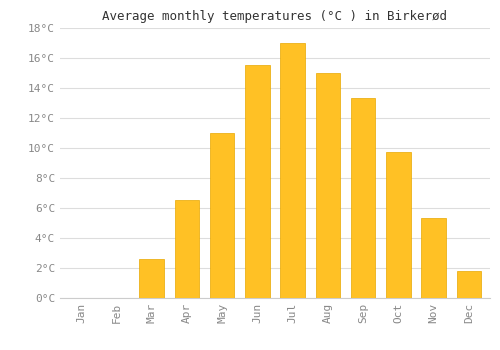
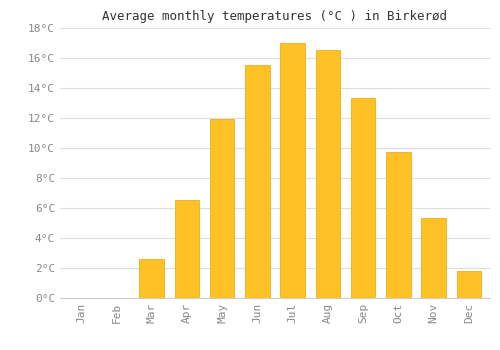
May: 11.0°C -> 11.9°C
Aug: 15.0°C -> 16.5°C
